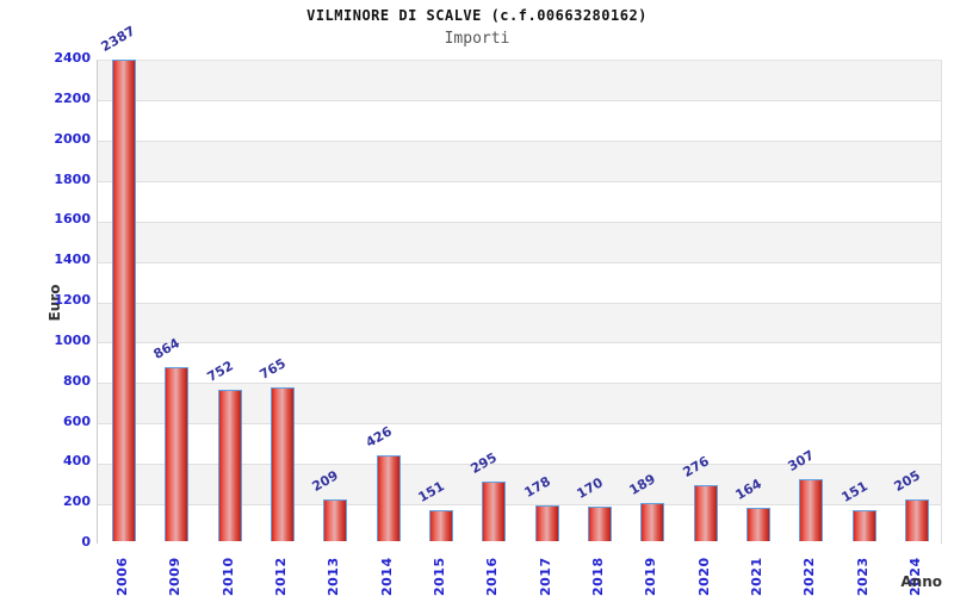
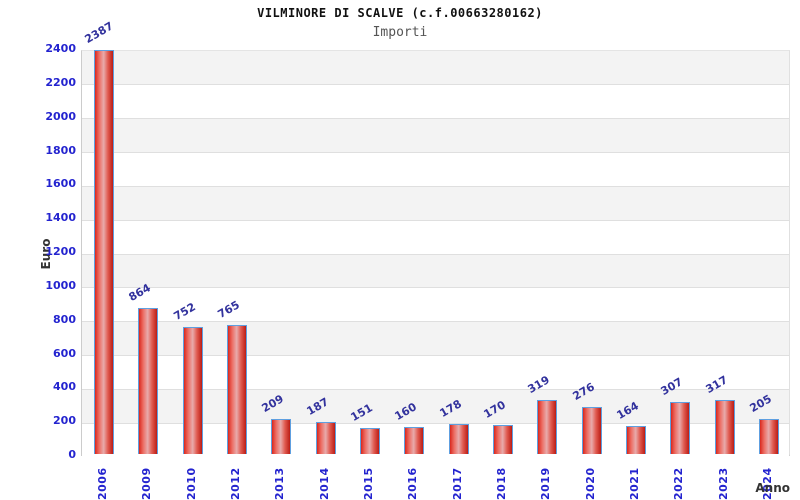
2014: 426 -> 187
2016: 295 -> 160
2019: 189 -> 319
2023: 151 -> 317
